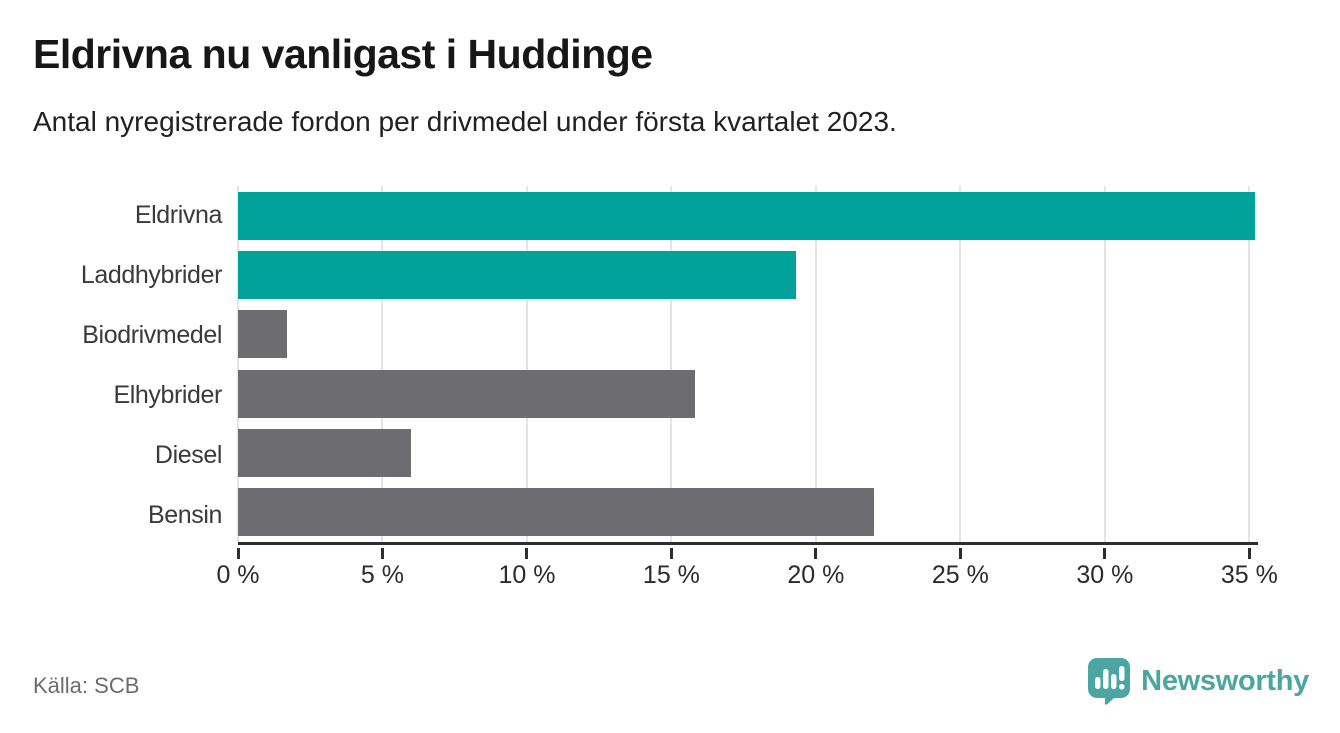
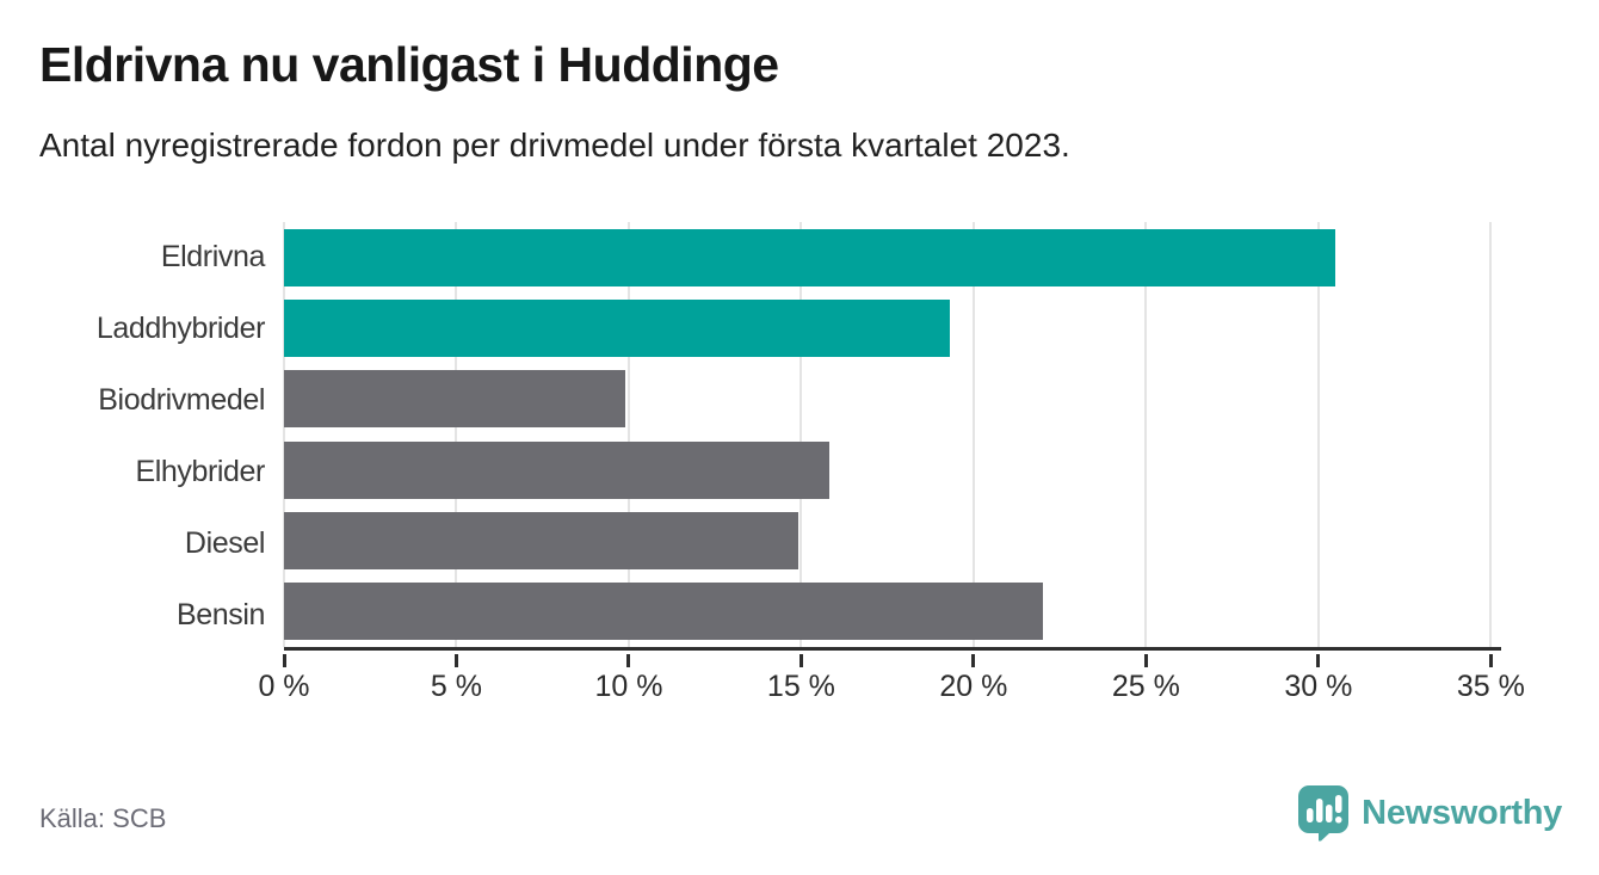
Eldrivna: 35.2% -> 30.5%
Biodrivmedel: 1.7% -> 9.9%
Diesel: 6.0% -> 14.9%
